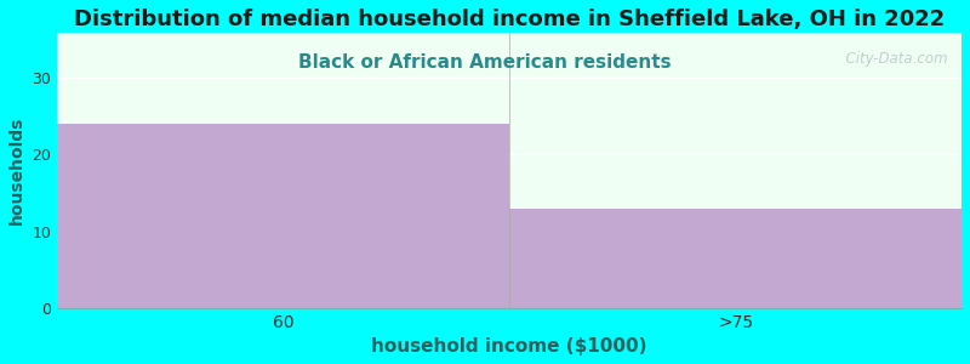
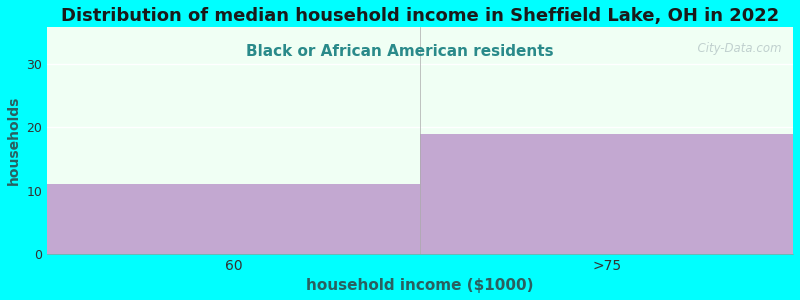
60: 24 -> 11
>75: 13 -> 19
